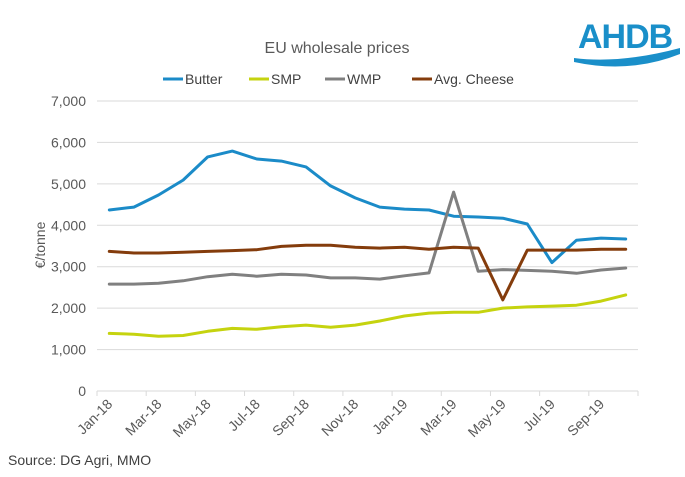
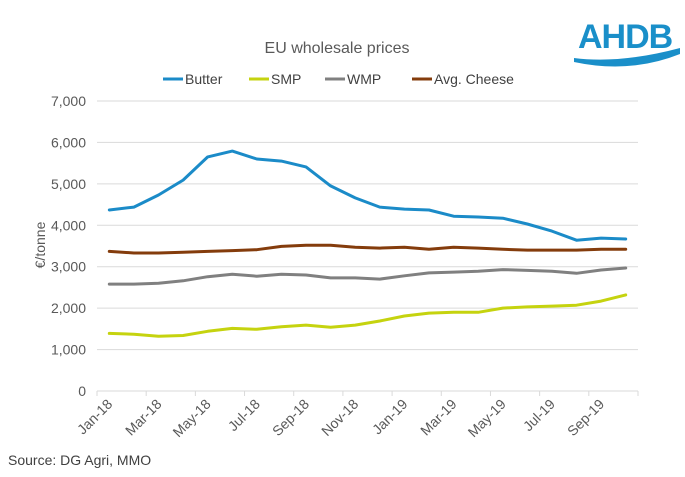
WMP/Mar-19: 4800 -> 2900
Avg. Cheese/May-19: 2200 -> 3400
Butter/Jul-19: 3100 -> 3900
